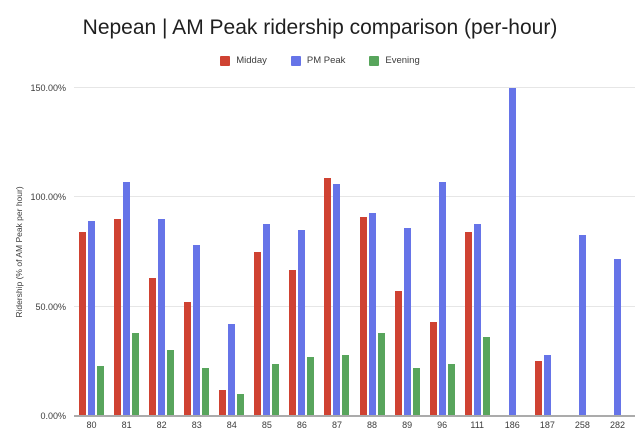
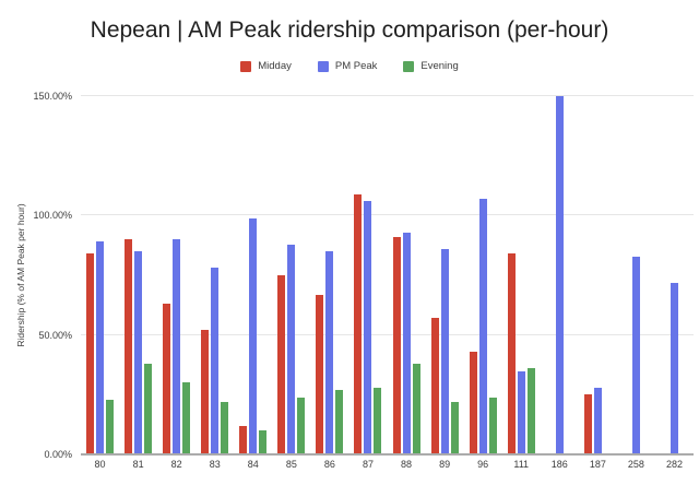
PM Peak/81: 107% -> 85%
PM Peak/84: 42% -> 99%
PM Peak/111: 88% -> 35%
